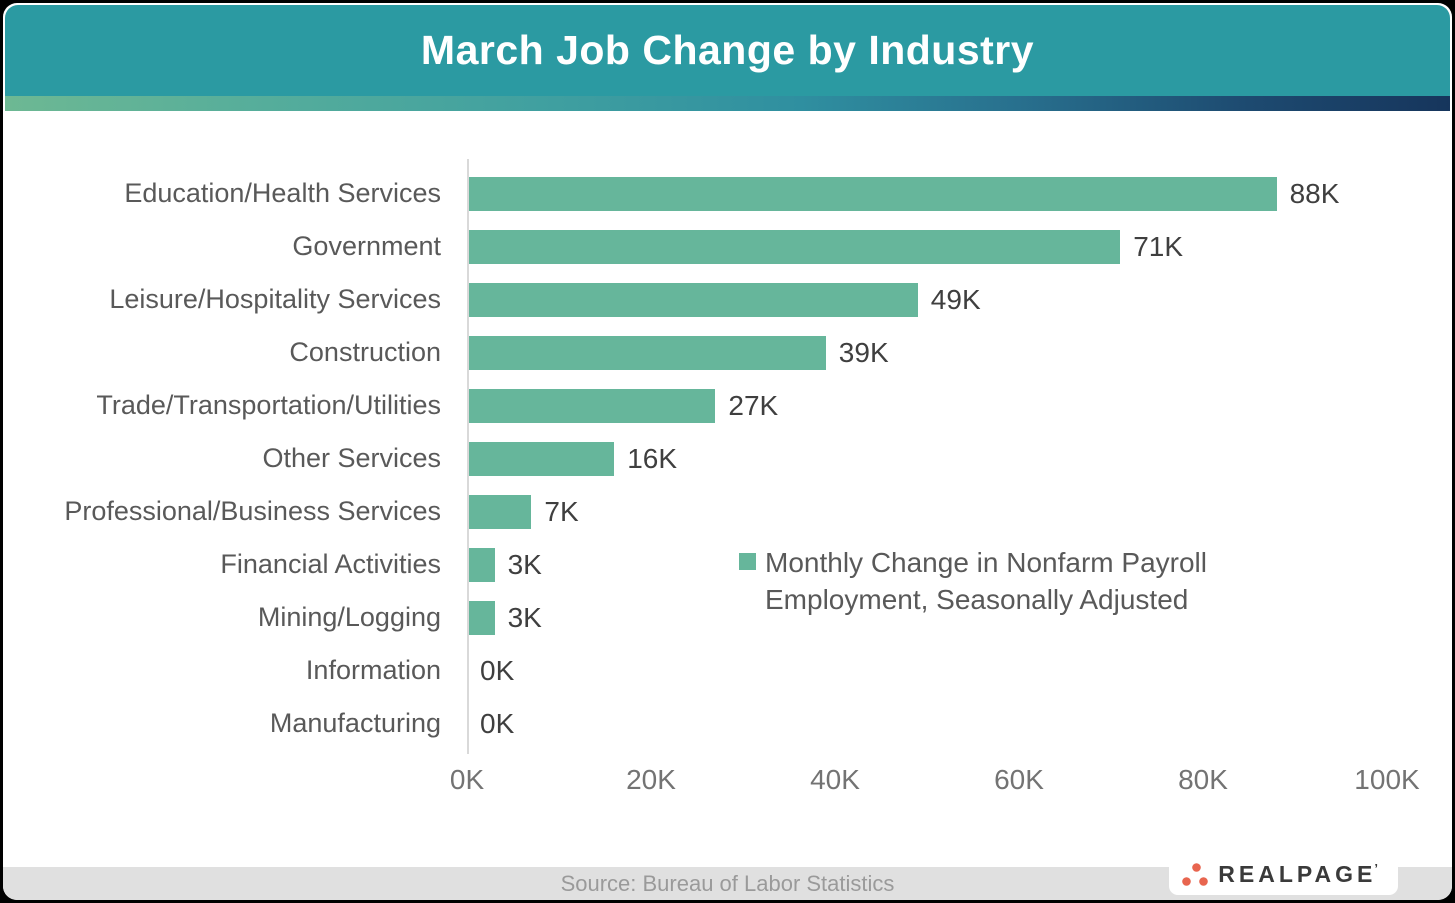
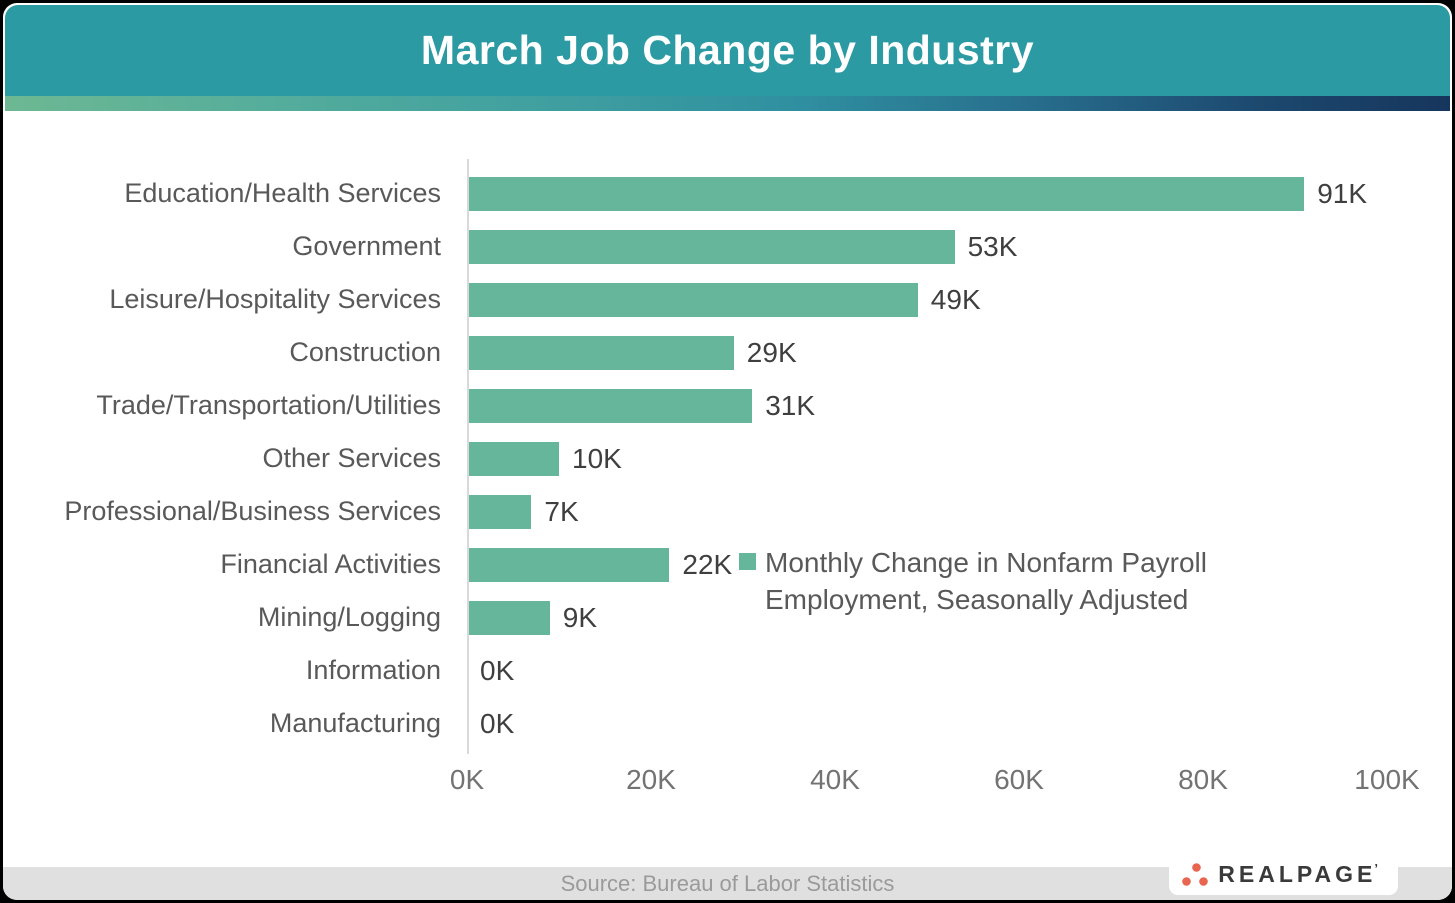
Education/Health Services: 88K -> 91K
Government: 71K -> 53K
Construction: 39K -> 29K
Trade/Transportation/Utilities: 27K -> 31K
Other Services: 16K -> 10K
Financial Activities: 3K -> 22K
Mining/Logging: 3K -> 9K
